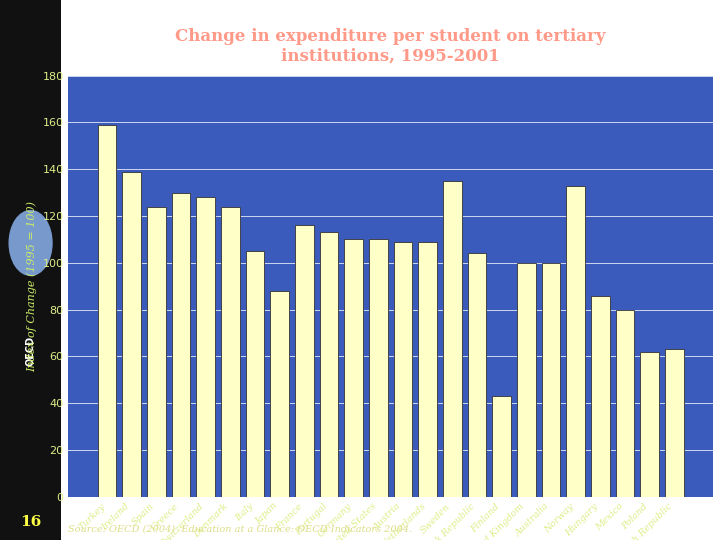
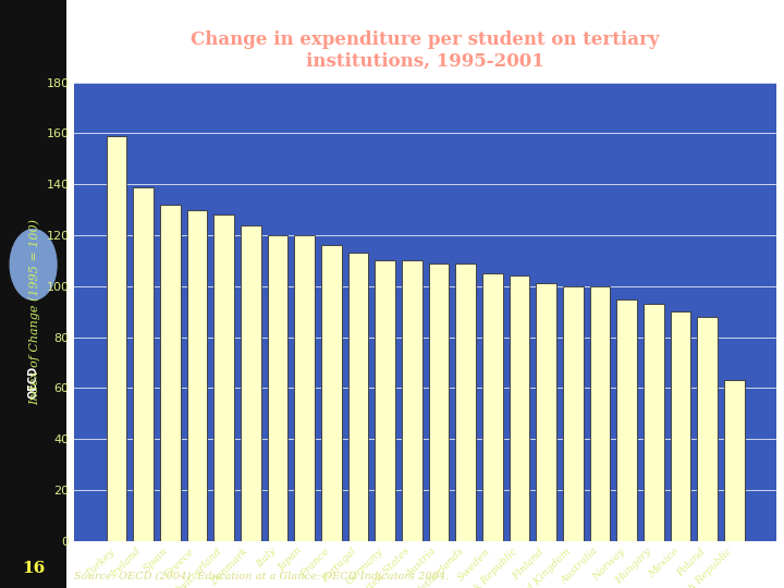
Spain: 124 -> 132
Italy: 105 -> 120
Japan: 88 -> 120
Sweden: 135 -> 105
Finland: 43 -> 101
Norway: 133 -> 95
Hungary: 86 -> 93
Mexico: 80 -> 90
Poland: 62 -> 88
